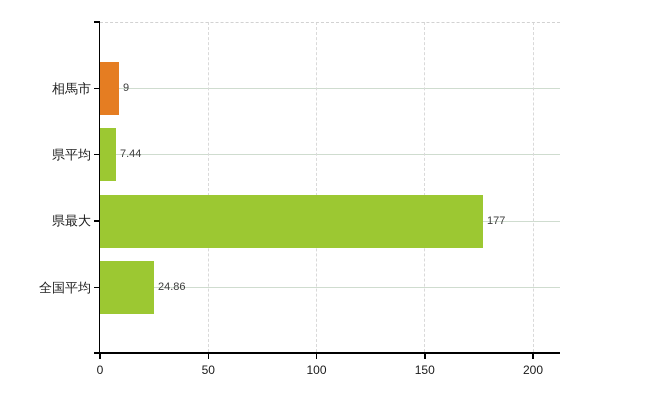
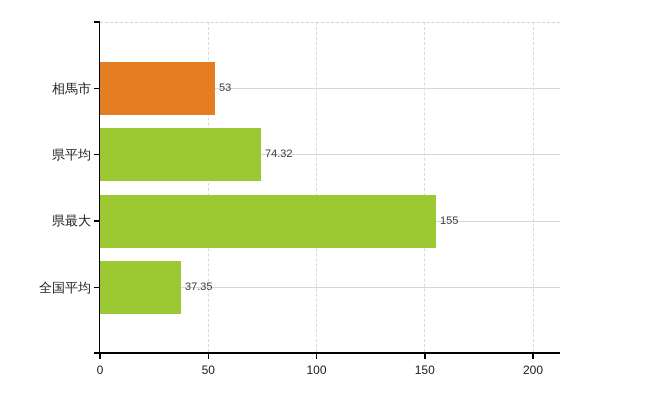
相馬市: 9 -> 53
県平均: 7.44 -> 74.32
県最大: 177 -> 155
全国平均: 24.86 -> 37.35
